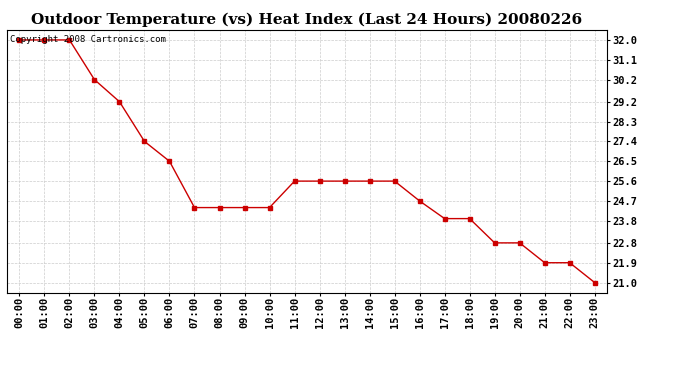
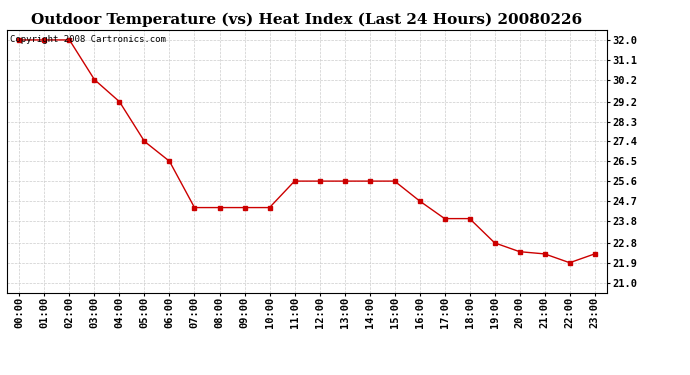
20:00: 22.8 -> 22.4
21:00: 21.9 -> 22.3
23:00: 21.0 -> 22.3
